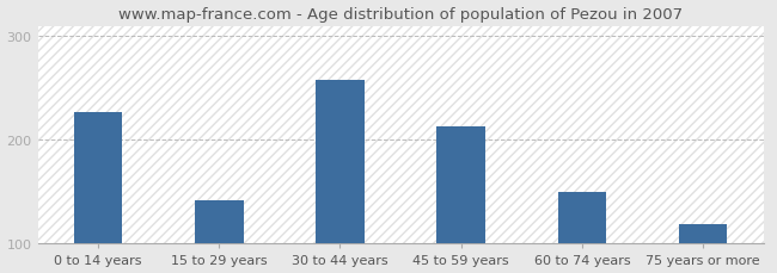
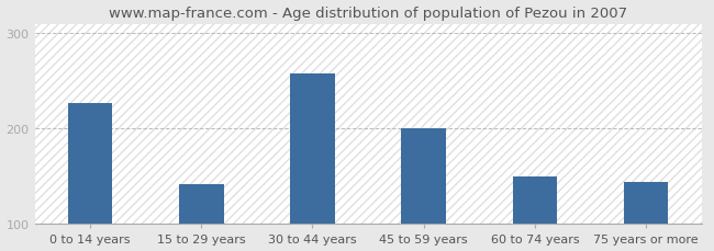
45 to 59 years: 213 -> 200
75 years or more: 119 -> 144
